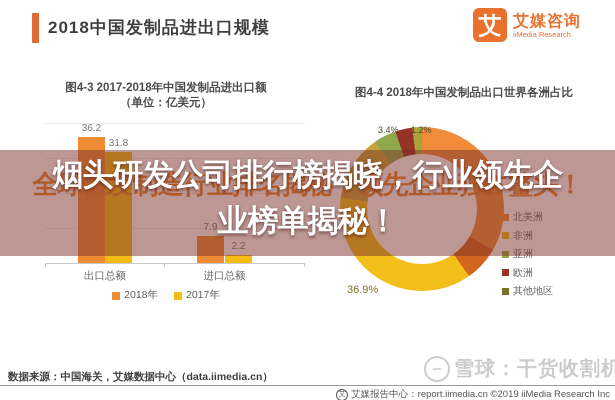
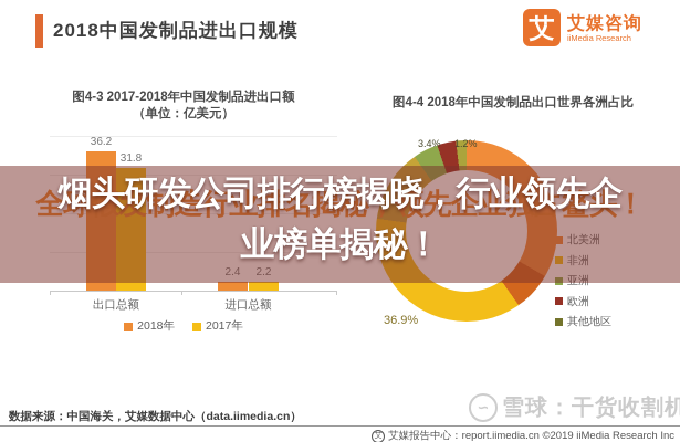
图4-3 2017-2018年中国发制品进出口额/2018年/进口总额: 7.9 -> 2.4
